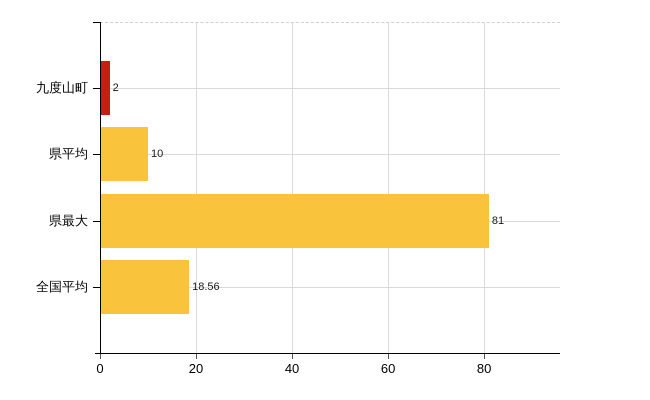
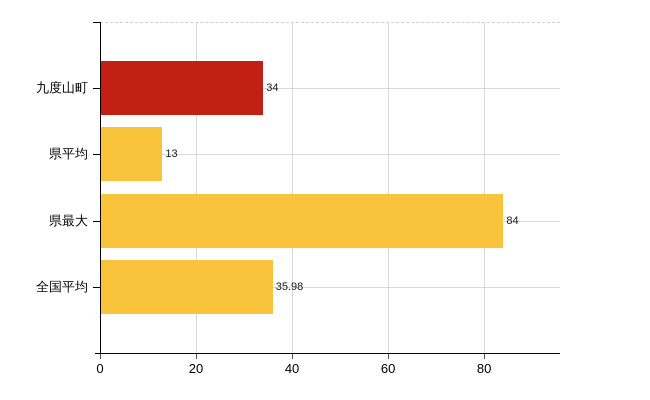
九度山町: 2 -> 34
県平均: 10 -> 13
県最大: 81 -> 84
全国平均: 18.56 -> 35.98
